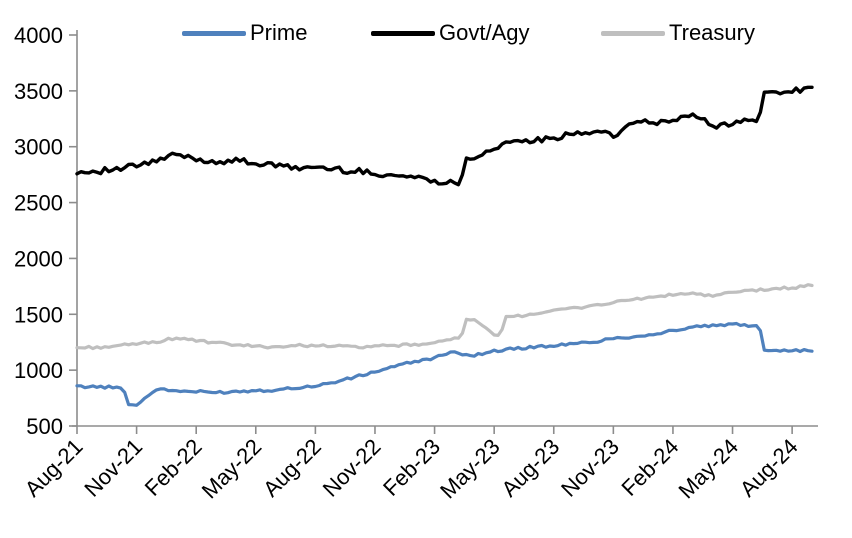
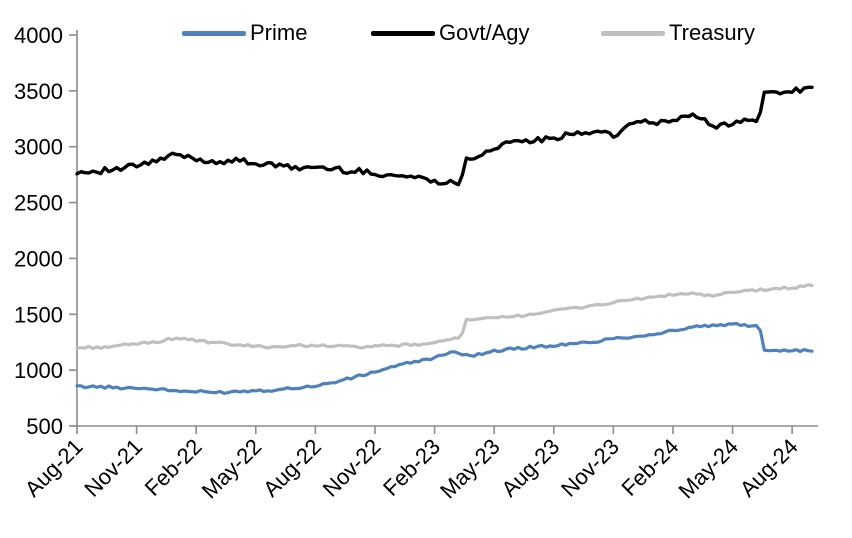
Prime/Nov-21: 690 -> 840
Treasury/May-23: 1310 -> 1460
